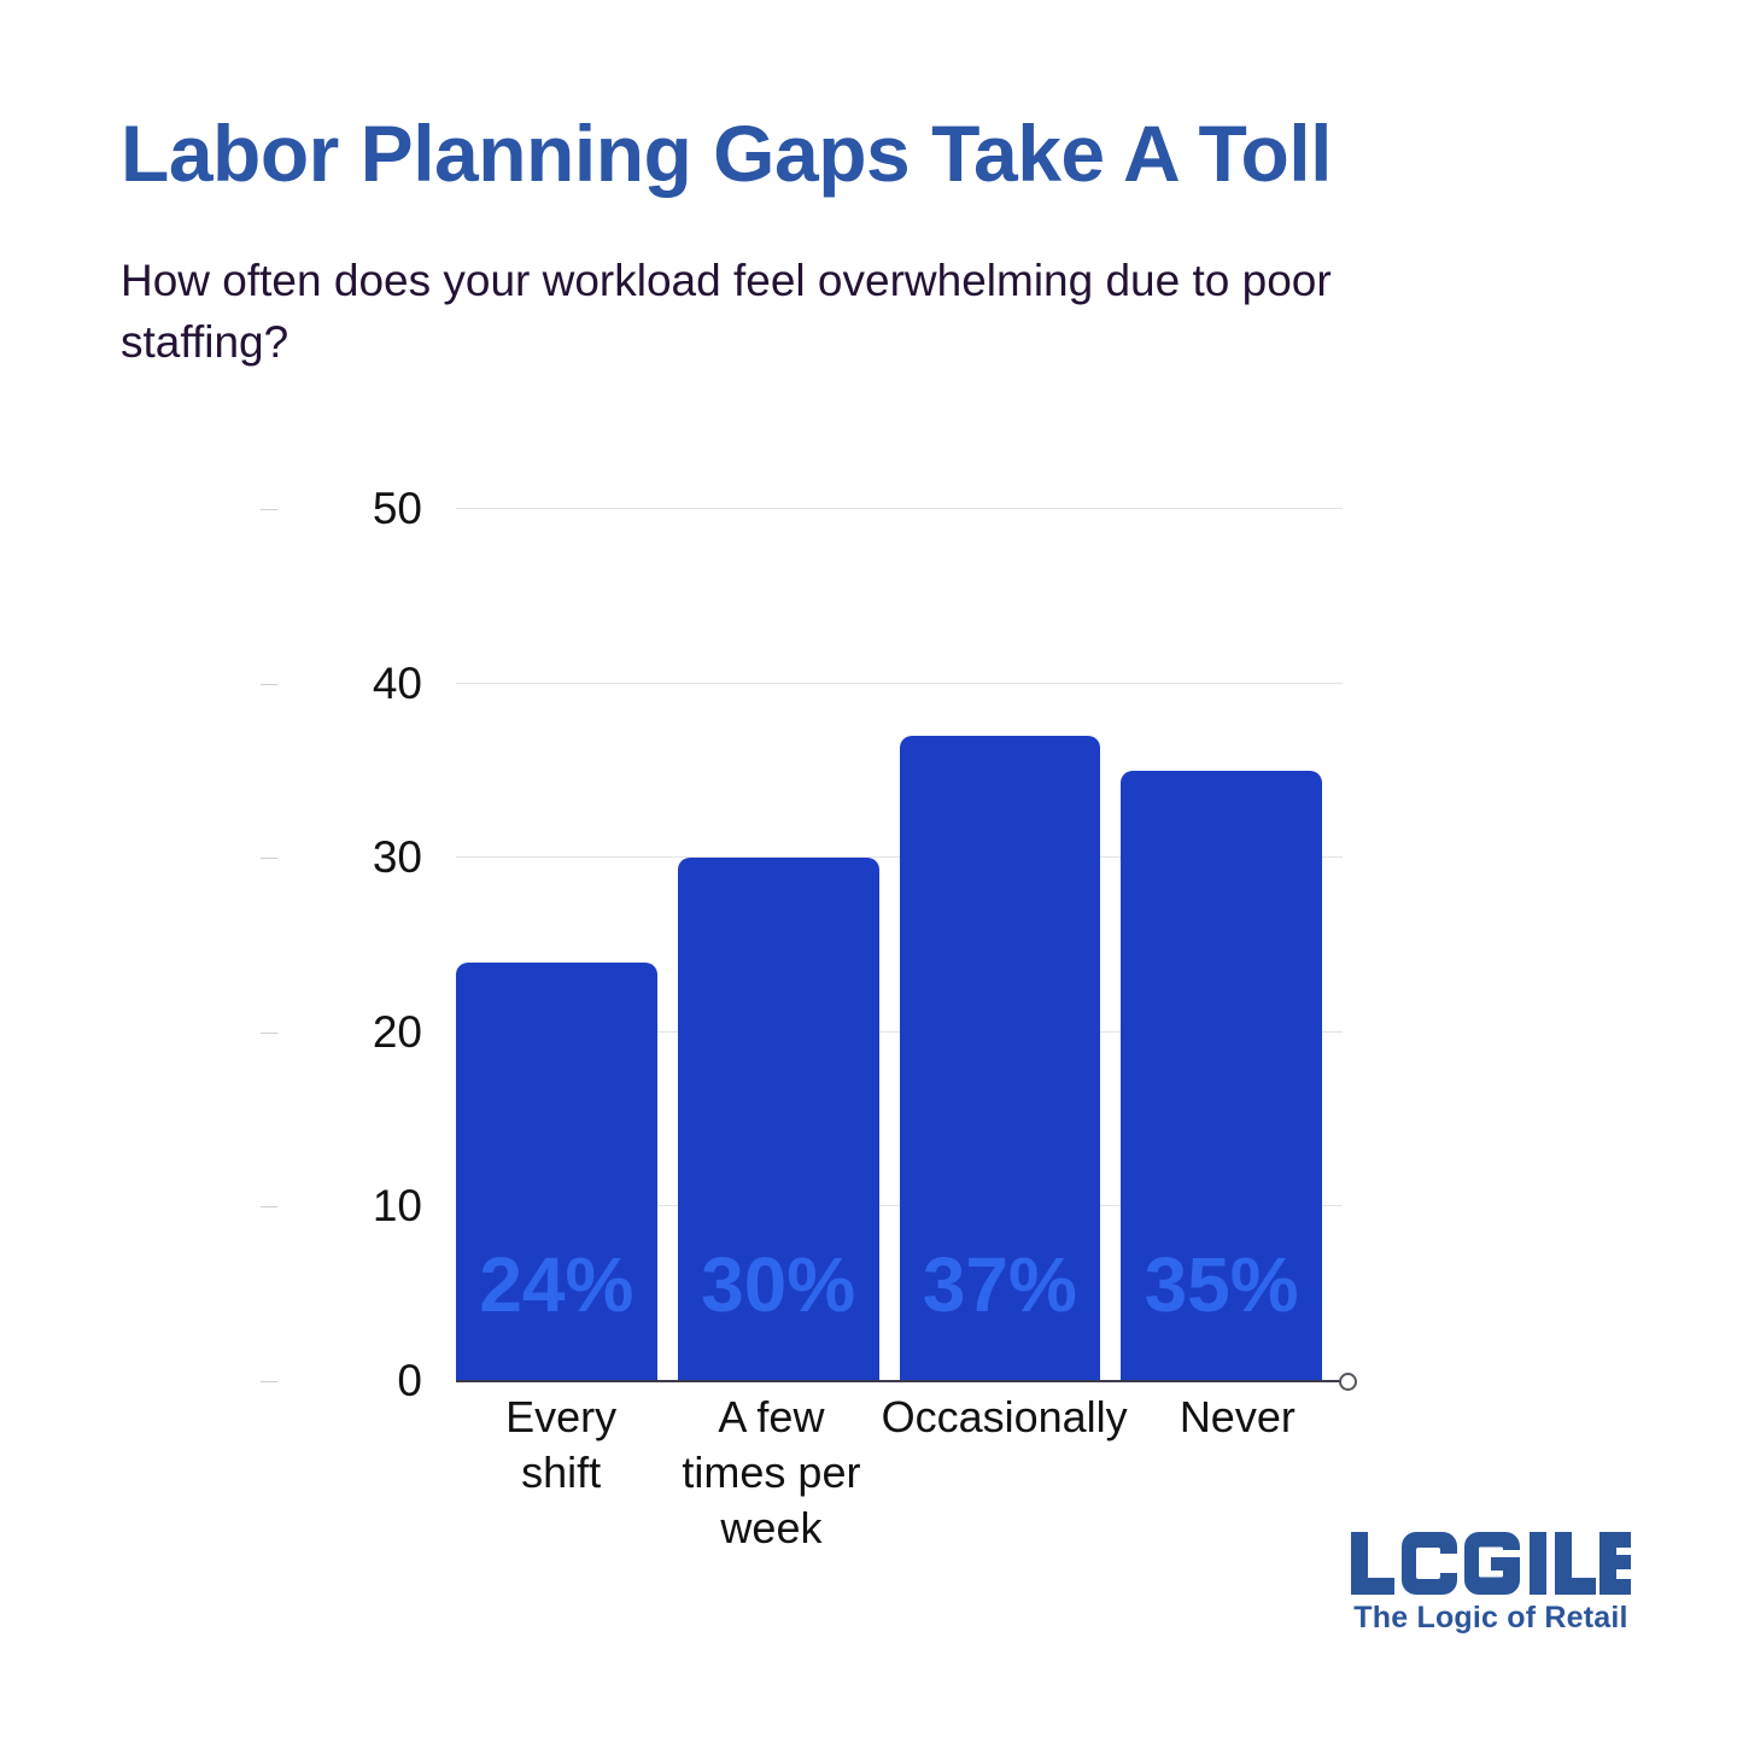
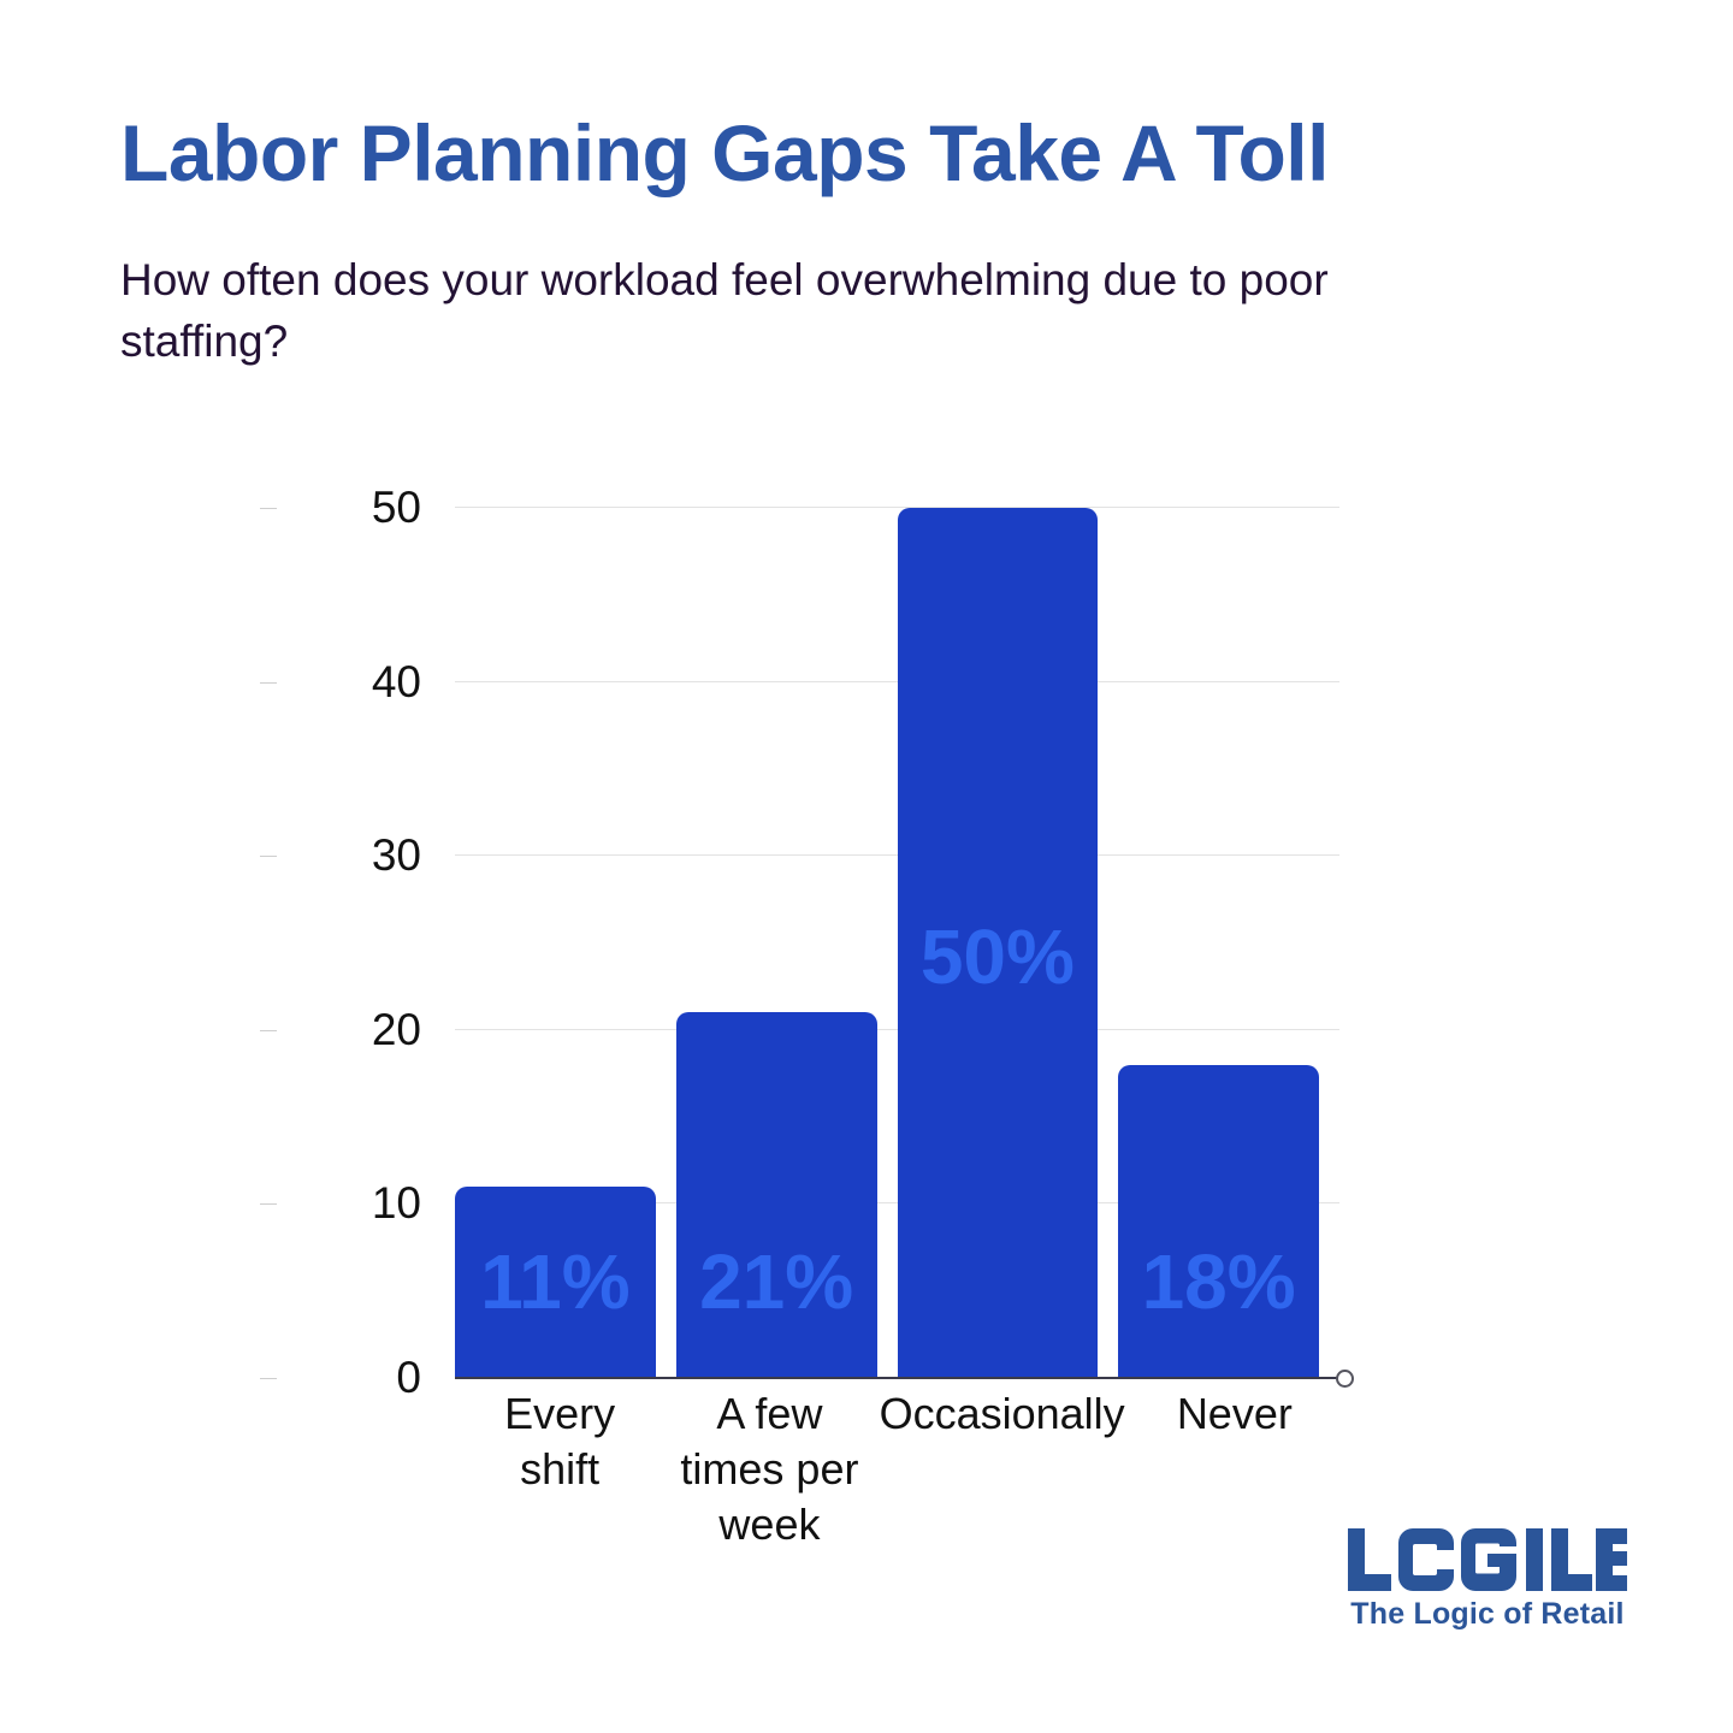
Every shift: 24% -> 11%
A few times per week: 30% -> 21%
Occasionally: 37% -> 50%
Never: 35% -> 18%
